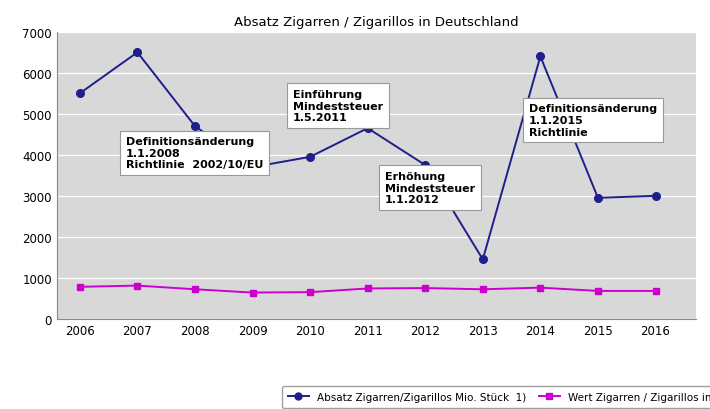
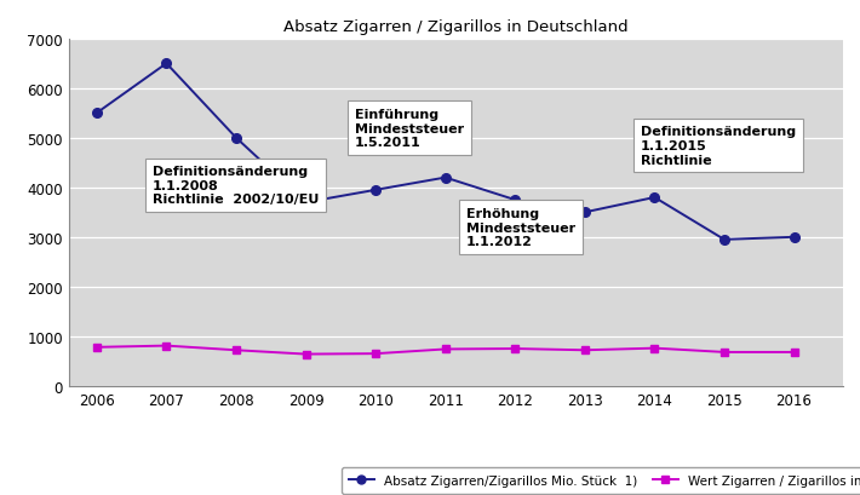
Absatz Zigarren/Zigarillos Mio. Stück 1)/2008: 4700 -> 5000
Absatz Zigarren/Zigarillos Mio. Stück 1)/2011: 4650 -> 4200
Absatz Zigarren/Zigarillos Mio. Stück 1)/2013: 1450 -> 3500
Absatz Zigarren/Zigarillos Mio. Stück 1)/2014: 6400 -> 3800
